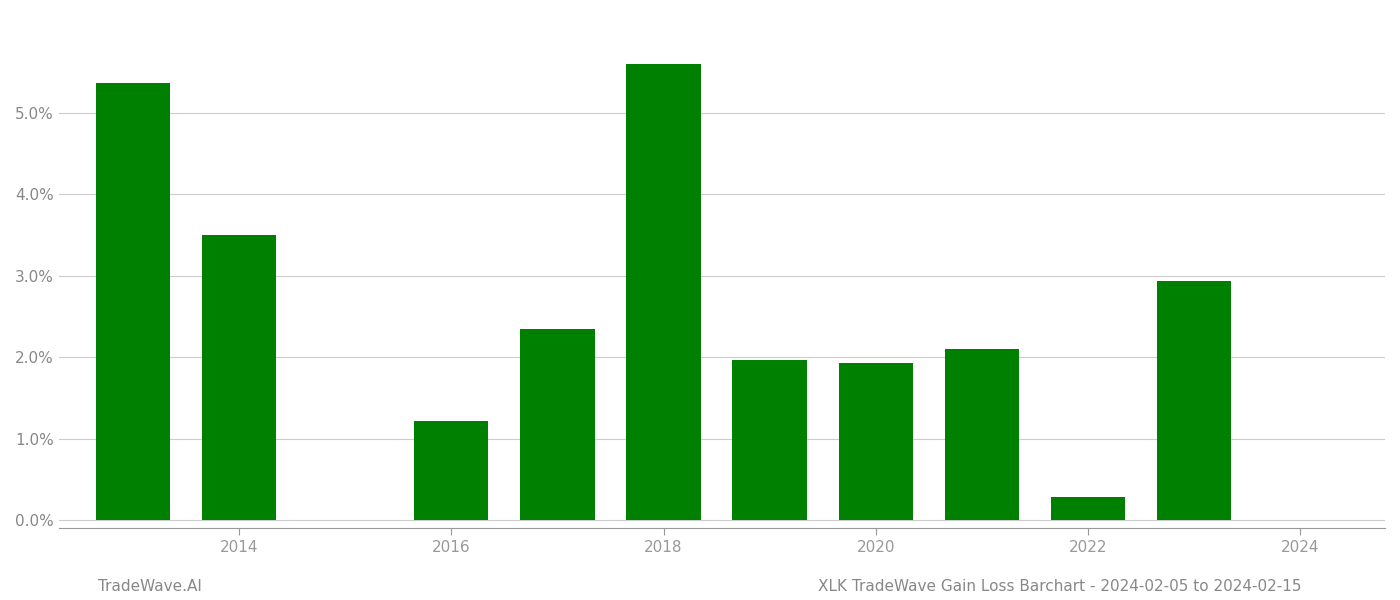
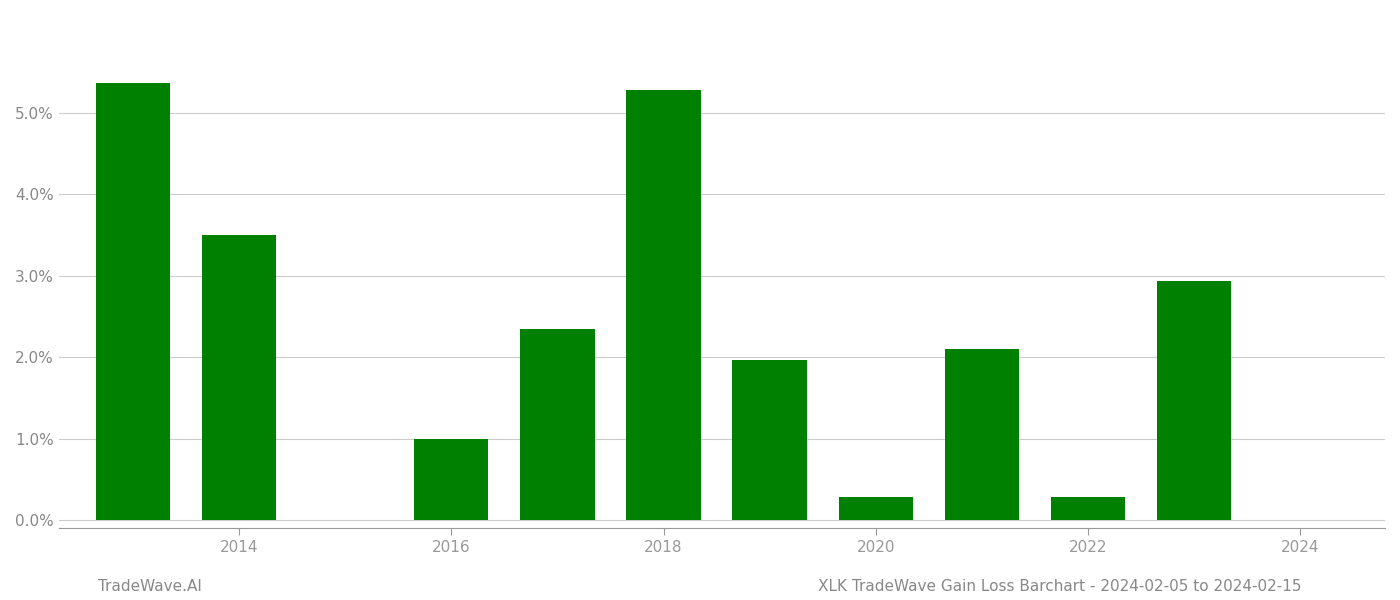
2016: 1.22% -> 1.00%
2018: 5.60% -> 5.28%
2020: 1.93% -> 0.28%
